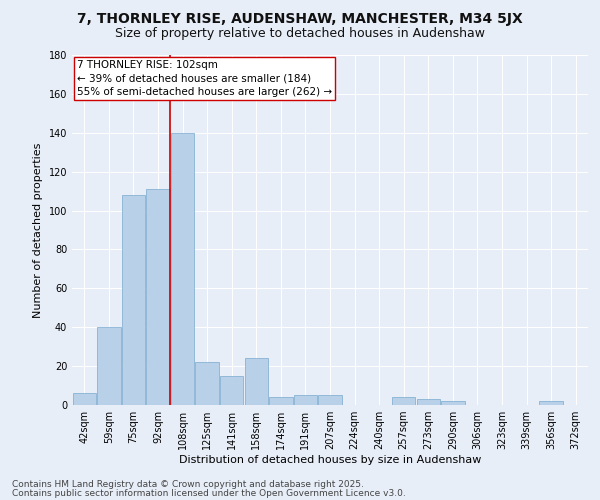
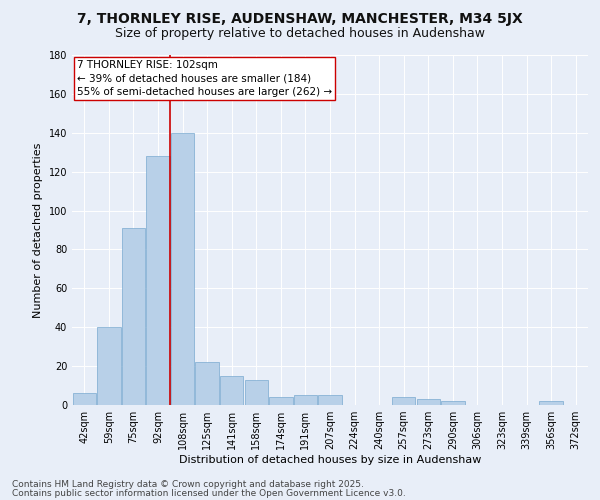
75sqm: 108 -> 91
92sqm: 111 -> 128
158sqm: 24 -> 13
